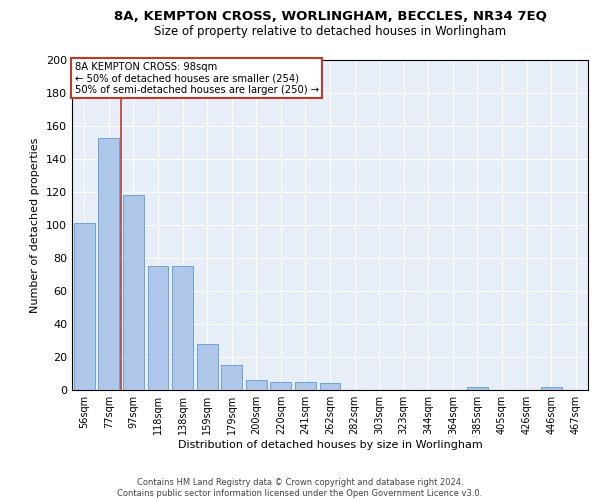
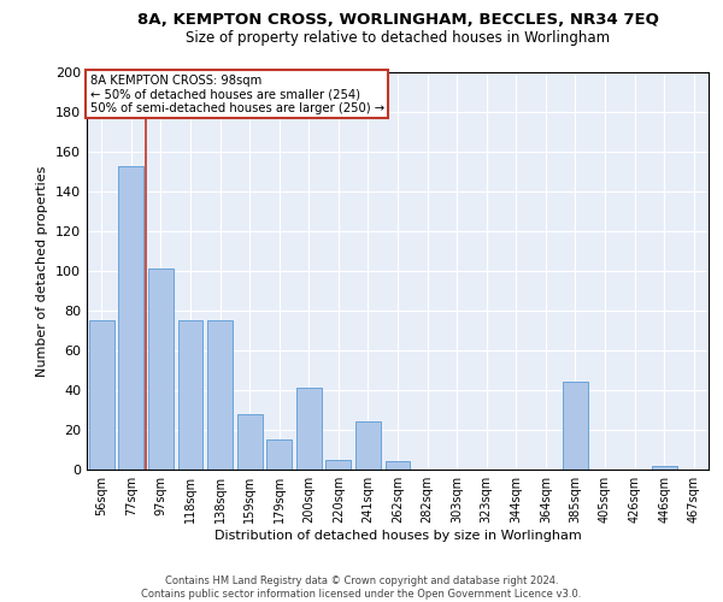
56sqm: 101 -> 75
97sqm: 118 -> 101
200sqm: 6 -> 41
241sqm: 5 -> 24
385sqm: 2 -> 44
